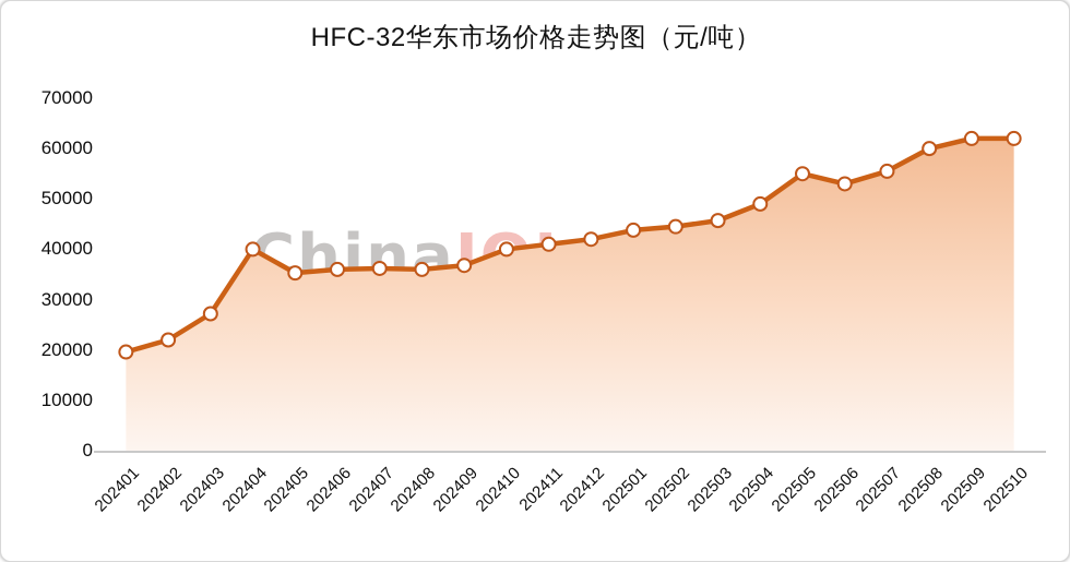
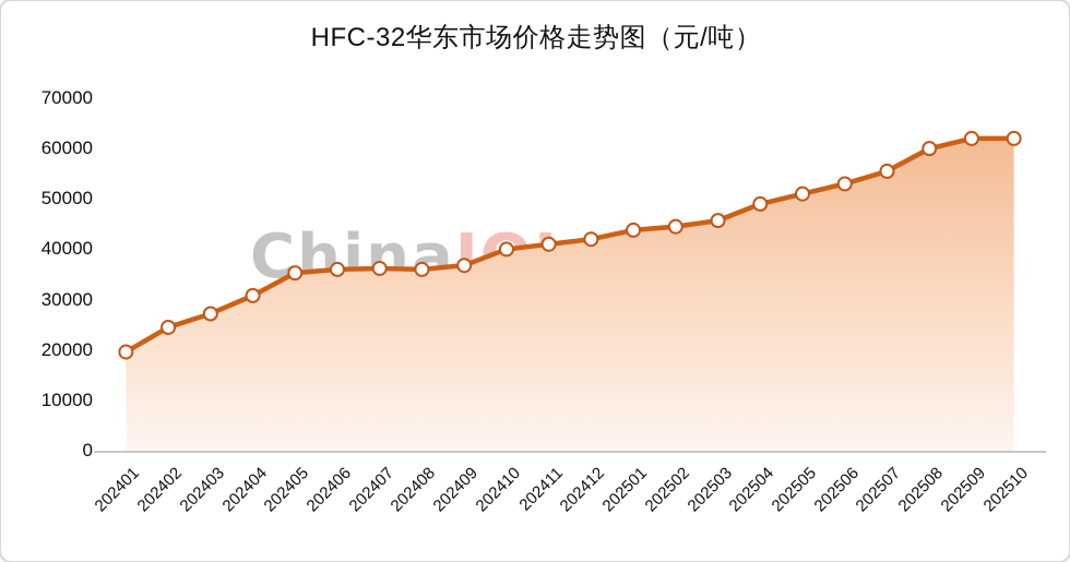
202402: 22000 -> 24000
202404: 40000 -> 31000
202505: 55000 -> 51000
